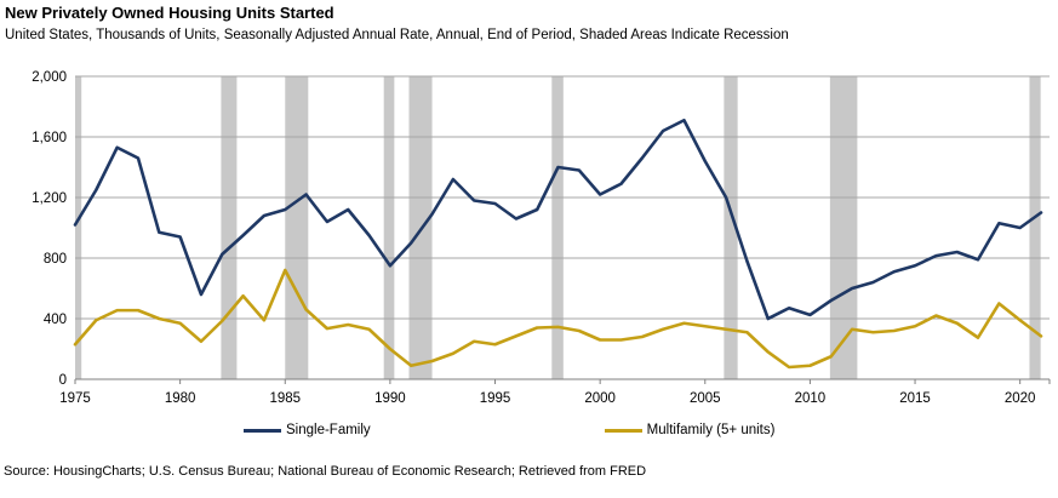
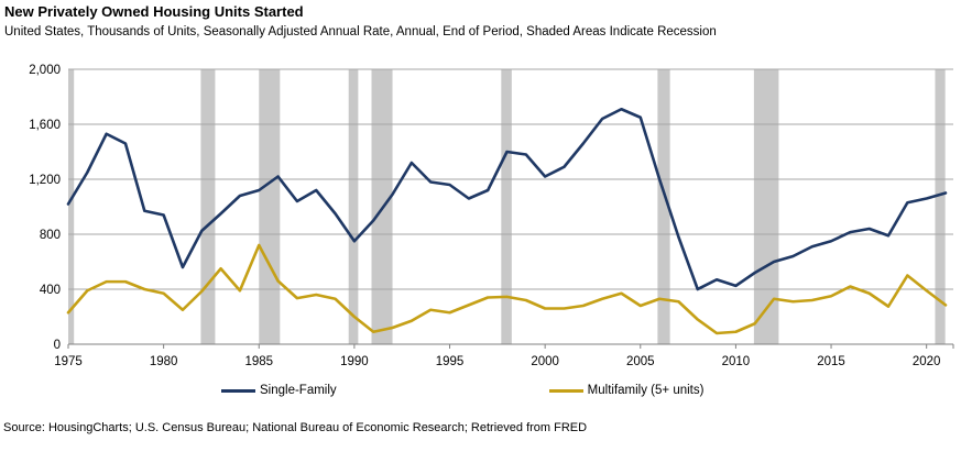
Single-Family/2005: 1440 -> 1650
Multifamily (5+ units)/2005: 350 -> 280
Single-Family/2020: 1000 -> 1060
